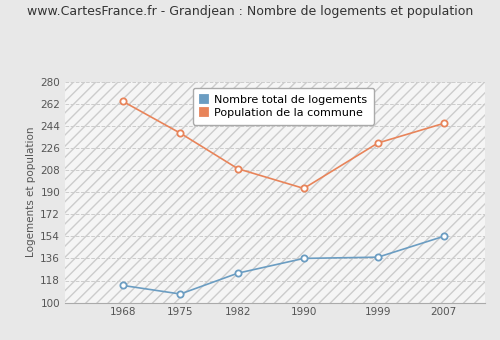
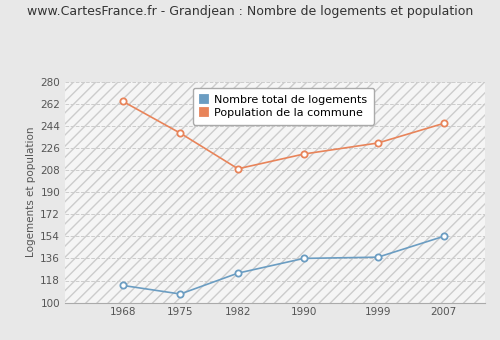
Population de la commune/1990: 193 -> 221
